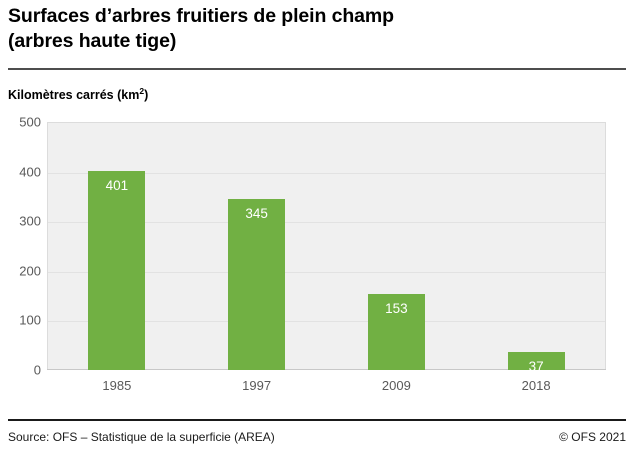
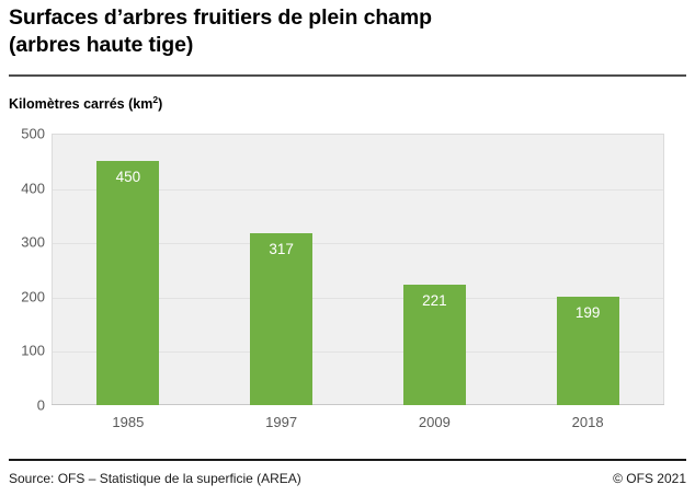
1985: 401 -> 450
1997: 345 -> 317
2009: 153 -> 221
2018: 37 -> 199
